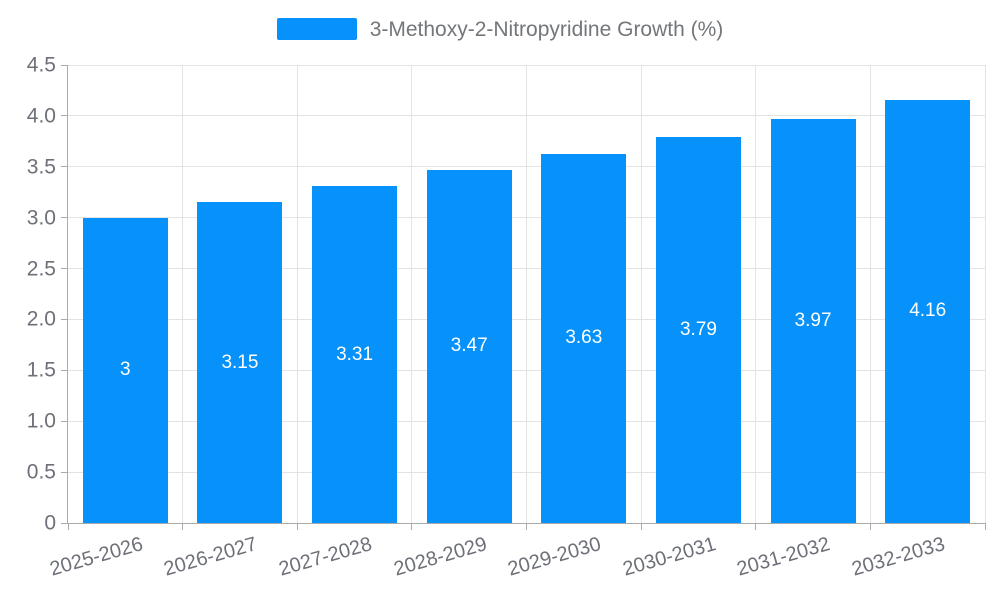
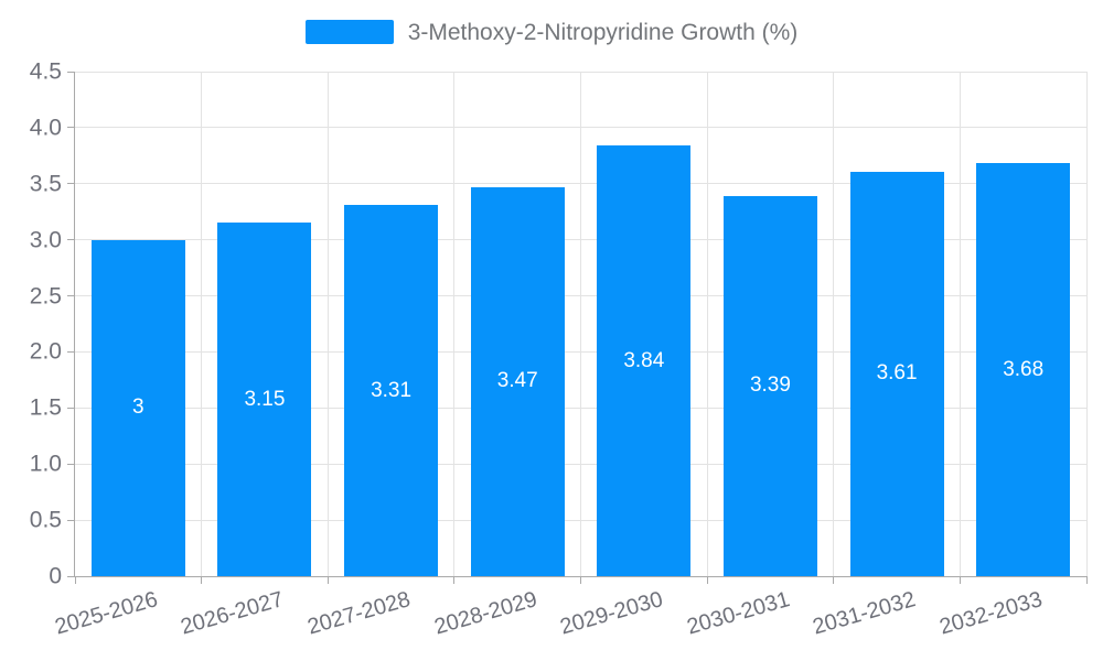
2029-2030: 3.63 -> 3.84
2030-2031: 3.79 -> 3.39
2031-2032: 3.97 -> 3.61
2032-2033: 4.16 -> 3.68
